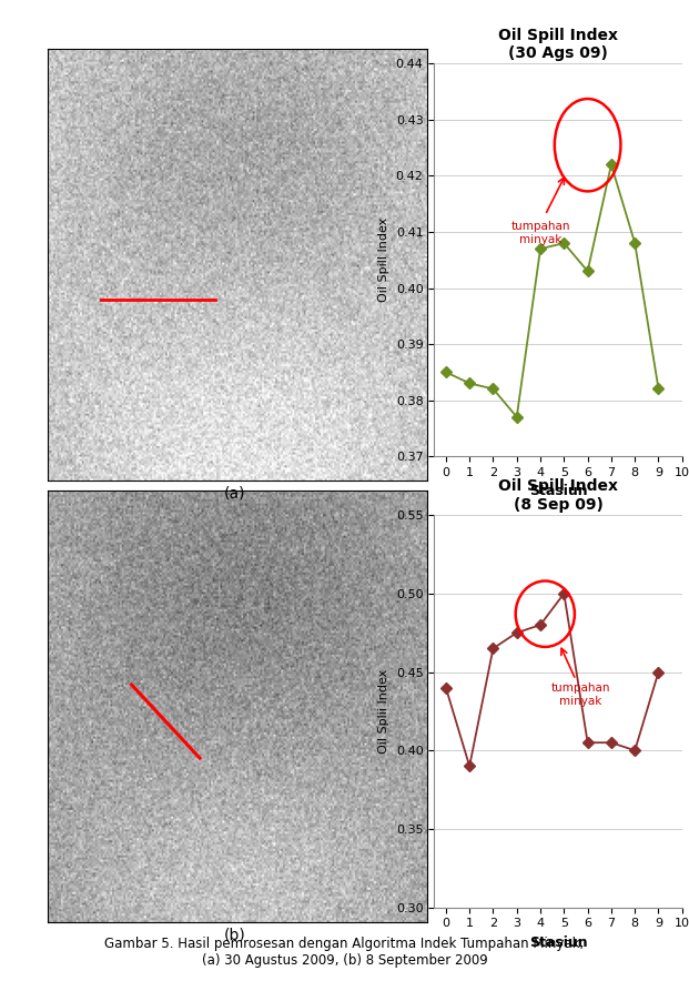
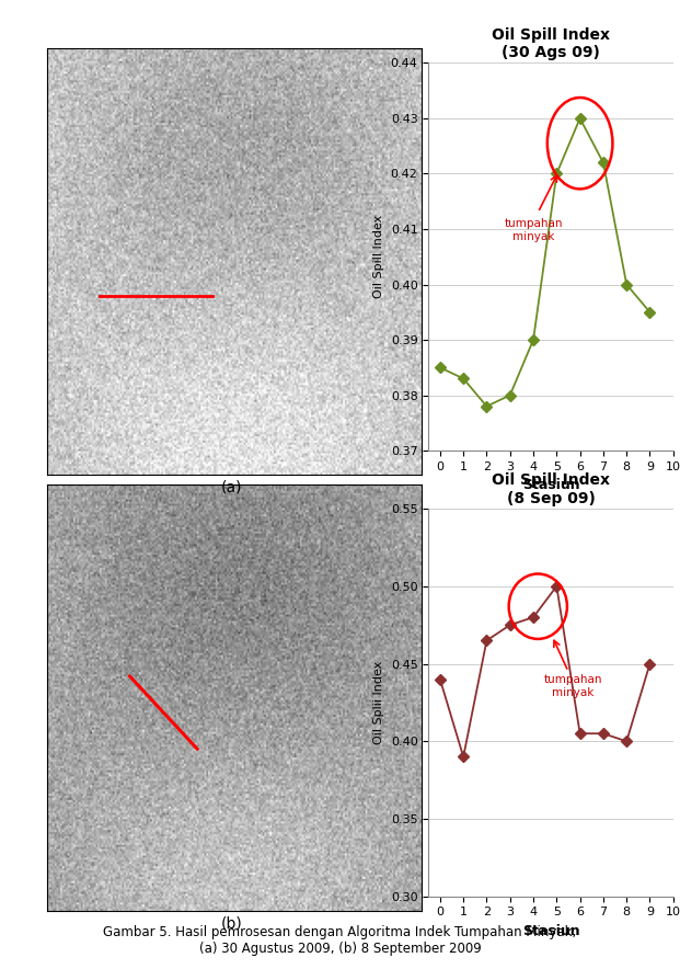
Oil Spill Index (30 Ags 09)/2: 0.382 -> 0.378
Oil Spill Index (30 Ags 09)/3: 0.377 -> 0.380
Oil Spill Index (30 Ags 09)/4: 0.407 -> 0.390
Oil Spill Index (30 Ags 09)/5: 0.408 -> 0.420
Oil Spill Index (30 Ags 09)/6: 0.403 -> 0.430
Oil Spill Index (30 Ags 09)/8: 0.408 -> 0.400
Oil Spill Index (30 Ags 09)/9: 0.382 -> 0.395
